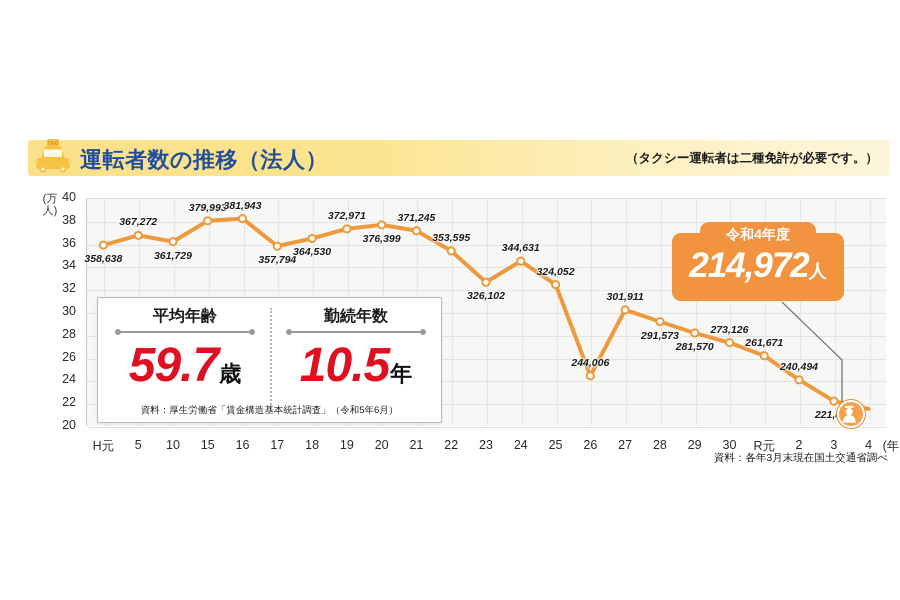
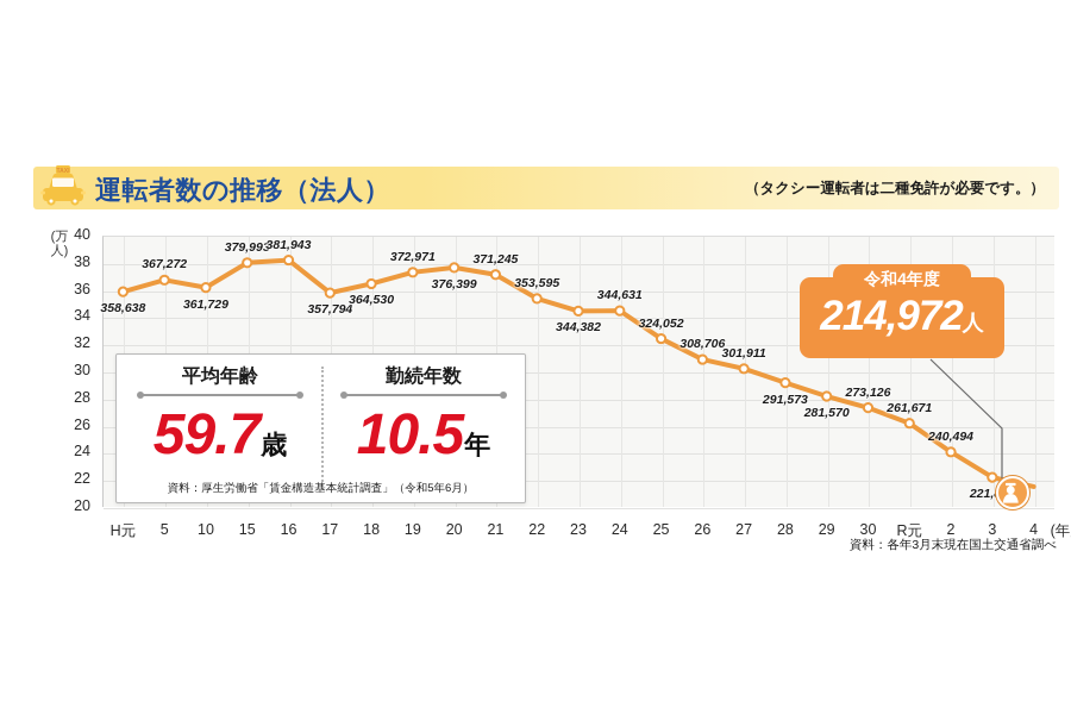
23: 326,102 -> 344,382
26: 244,006 -> 308,706
